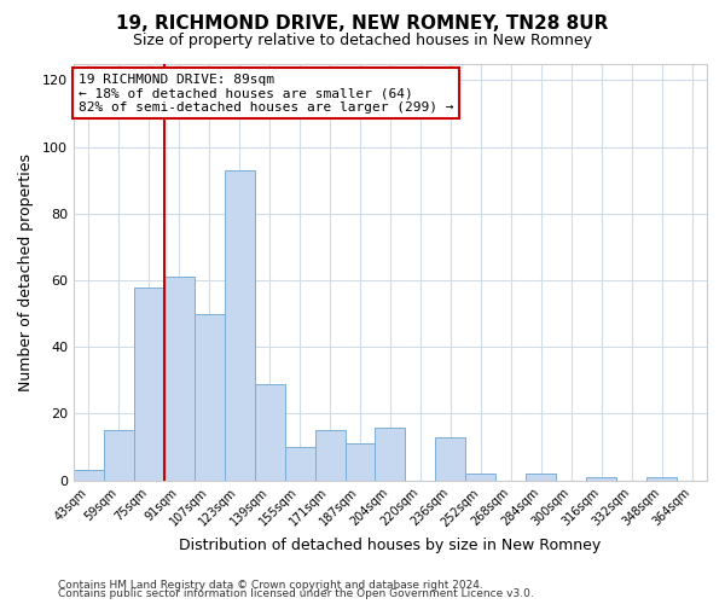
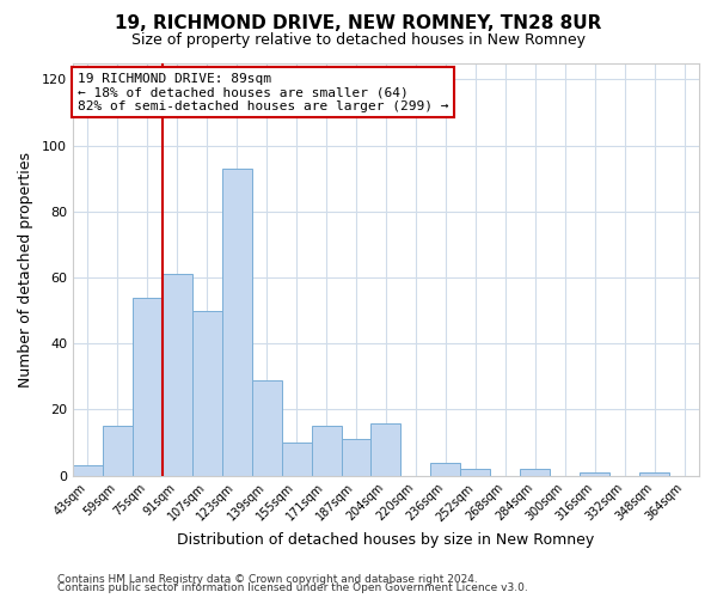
75sqm: 58 -> 54
236sqm: 13 -> 4
